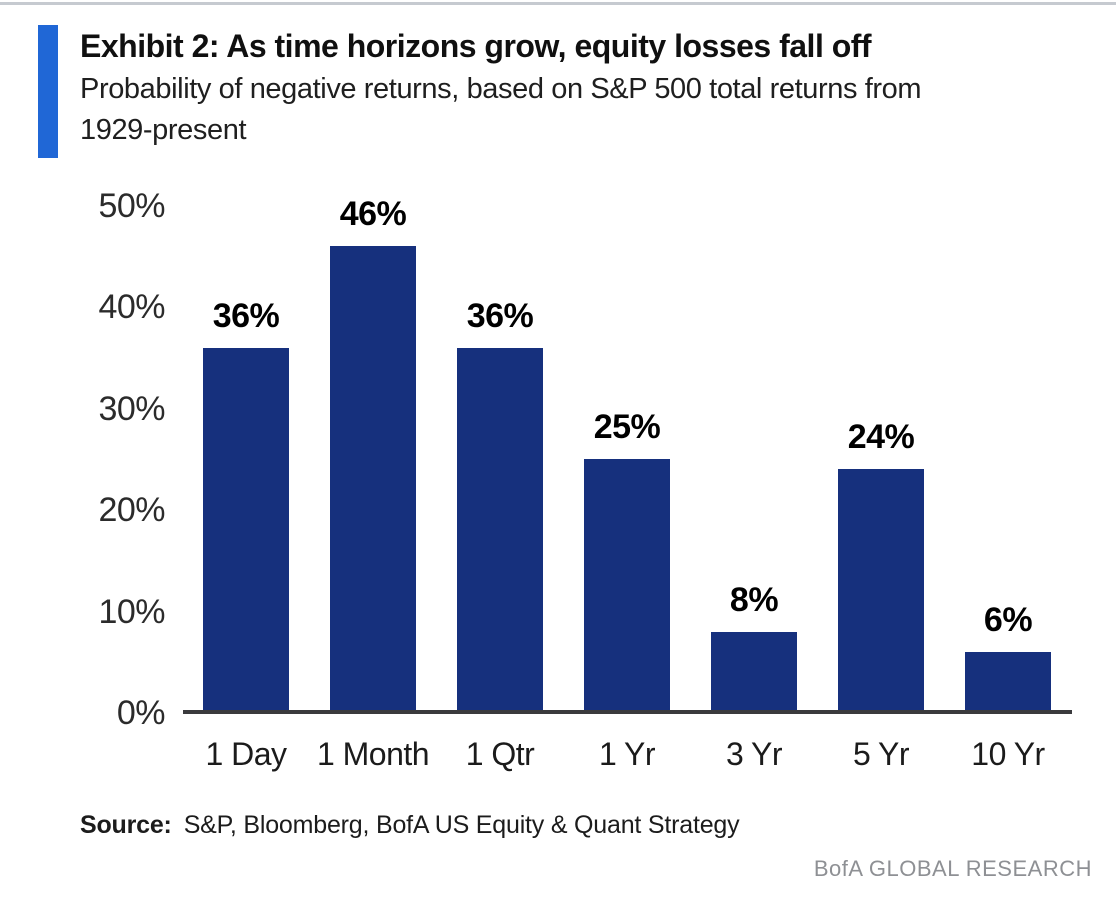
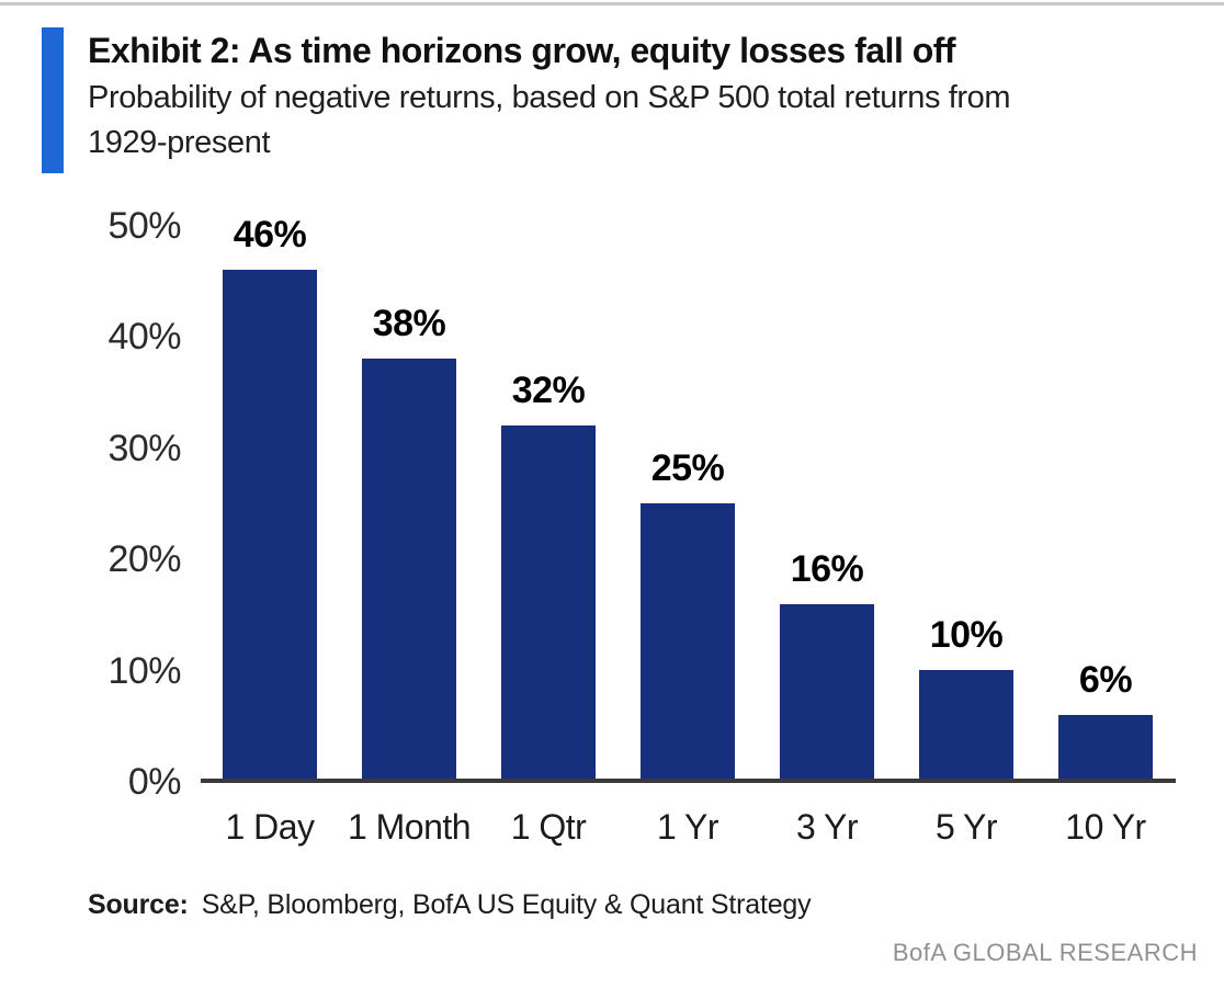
1 Day: 36% -> 46%
1 Month: 46% -> 38%
1 Qtr: 36% -> 32%
3 Yr: 8% -> 16%
5 Yr: 24% -> 10%
